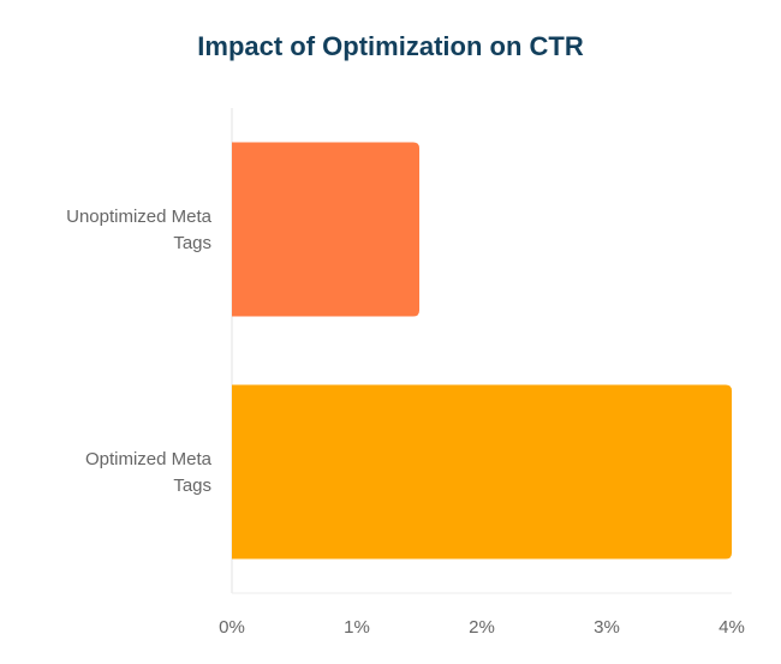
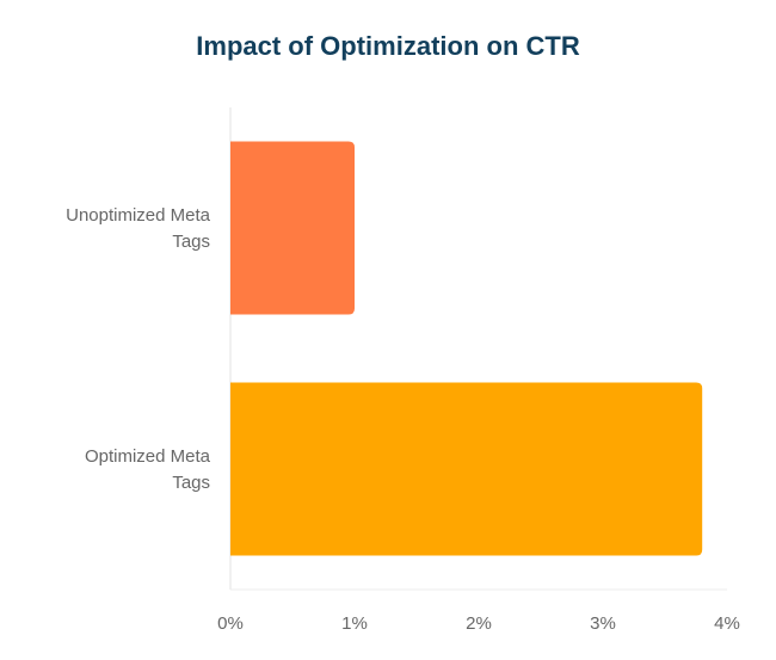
Unoptimized Meta Tags: 1.5% -> 1.0%
Optimized Meta Tags: 4.0% -> 3.8%
